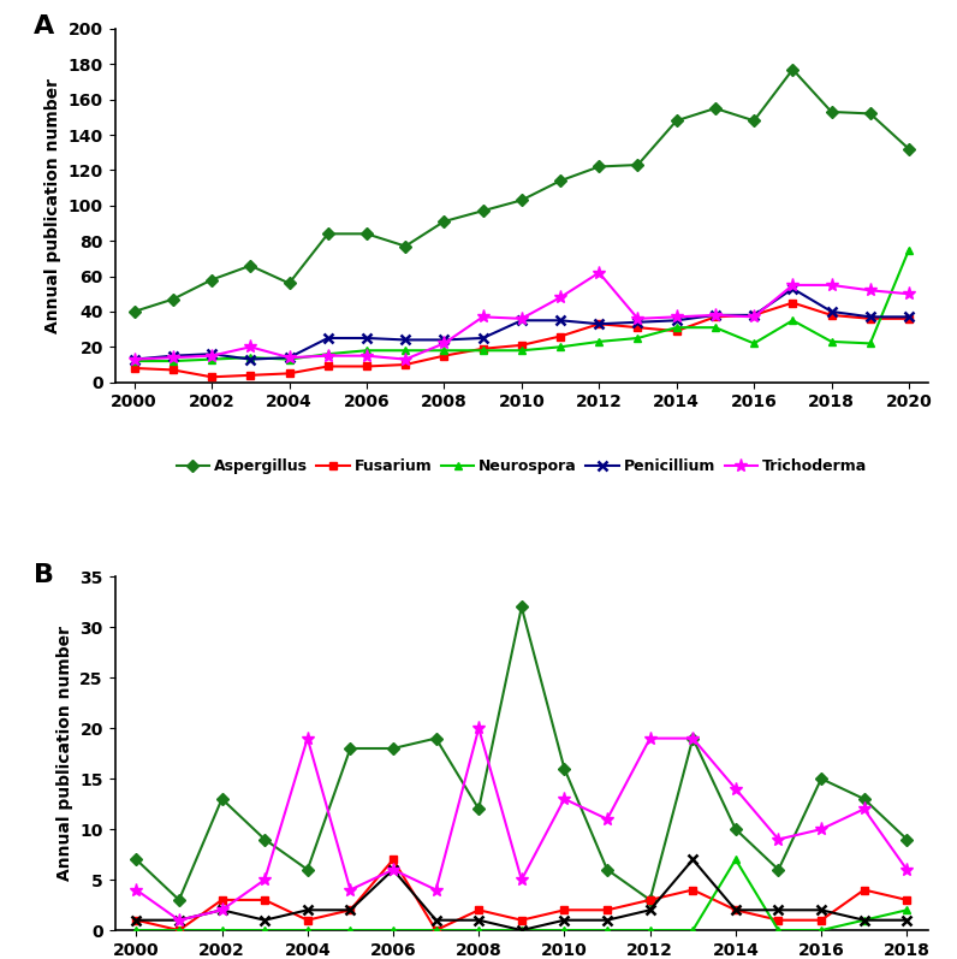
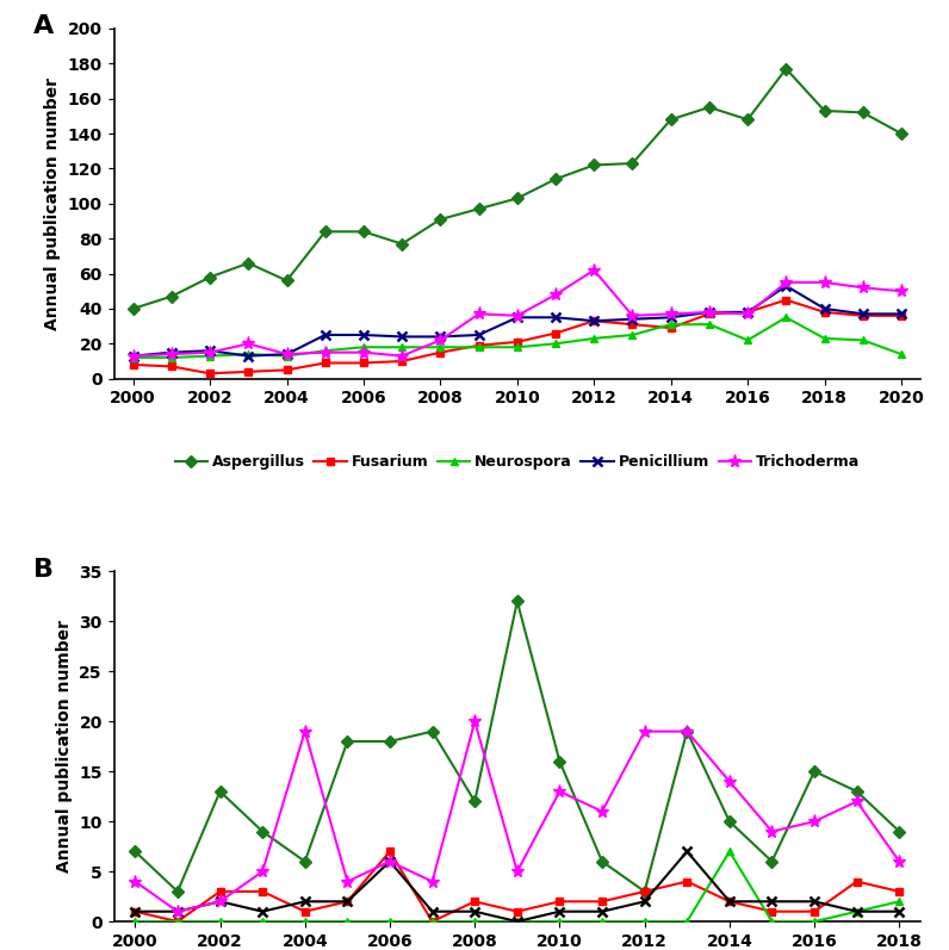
Aspergillus/2020: 132 -> 140
Neurospora/2020: 75 -> 14
